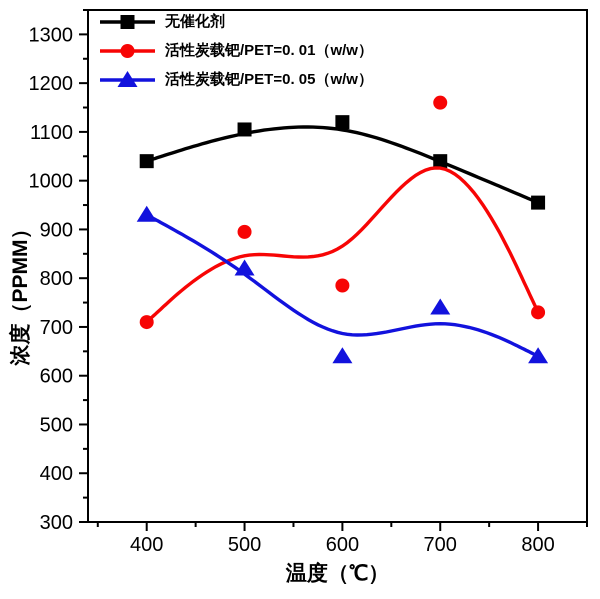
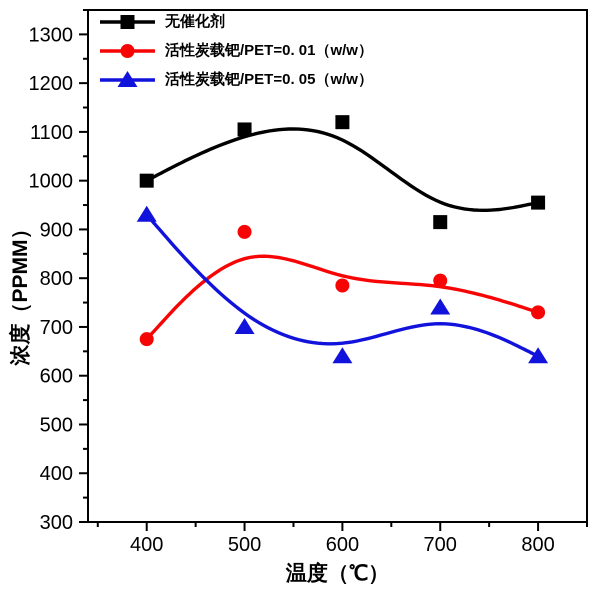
无催化剂/400: 1040 -> 1000
活性炭载钯/PET=0. 01（w/w）/400: 710 -> 680
活性炭载钯/PET=0. 05（w/w）/500: 820 -> 700
无催化剂/700: 1040 -> 920
活性炭载钯/PET=0. 01（w/w）/700: 1160 -> 800
